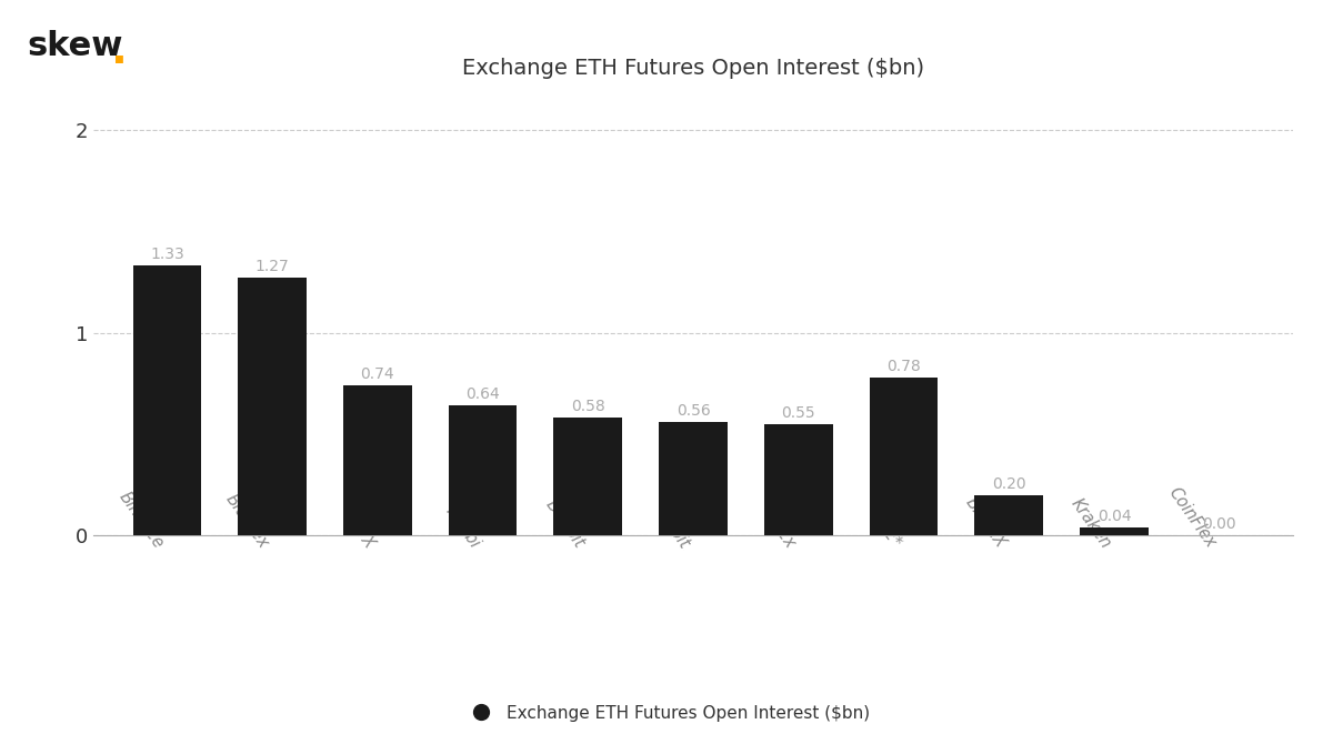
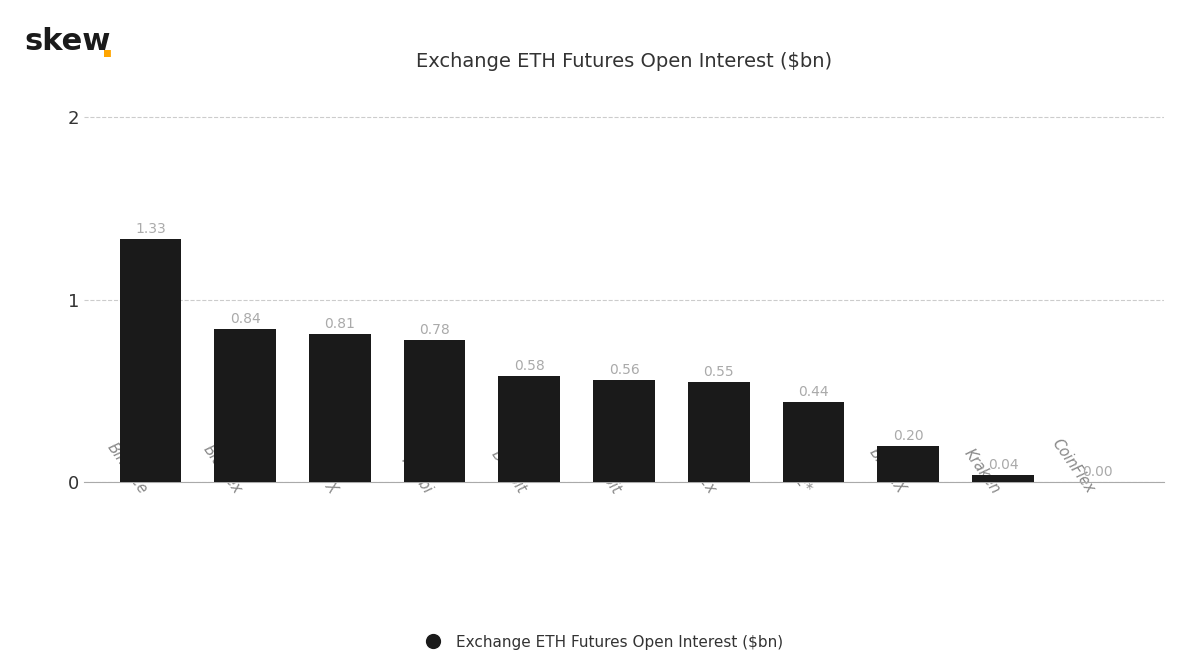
Bitfinex: 1.27 -> 0.84
FTX: 0.74 -> 0.81
Huobi: 0.64 -> 0.78
CME*: 0.78 -> 0.44
